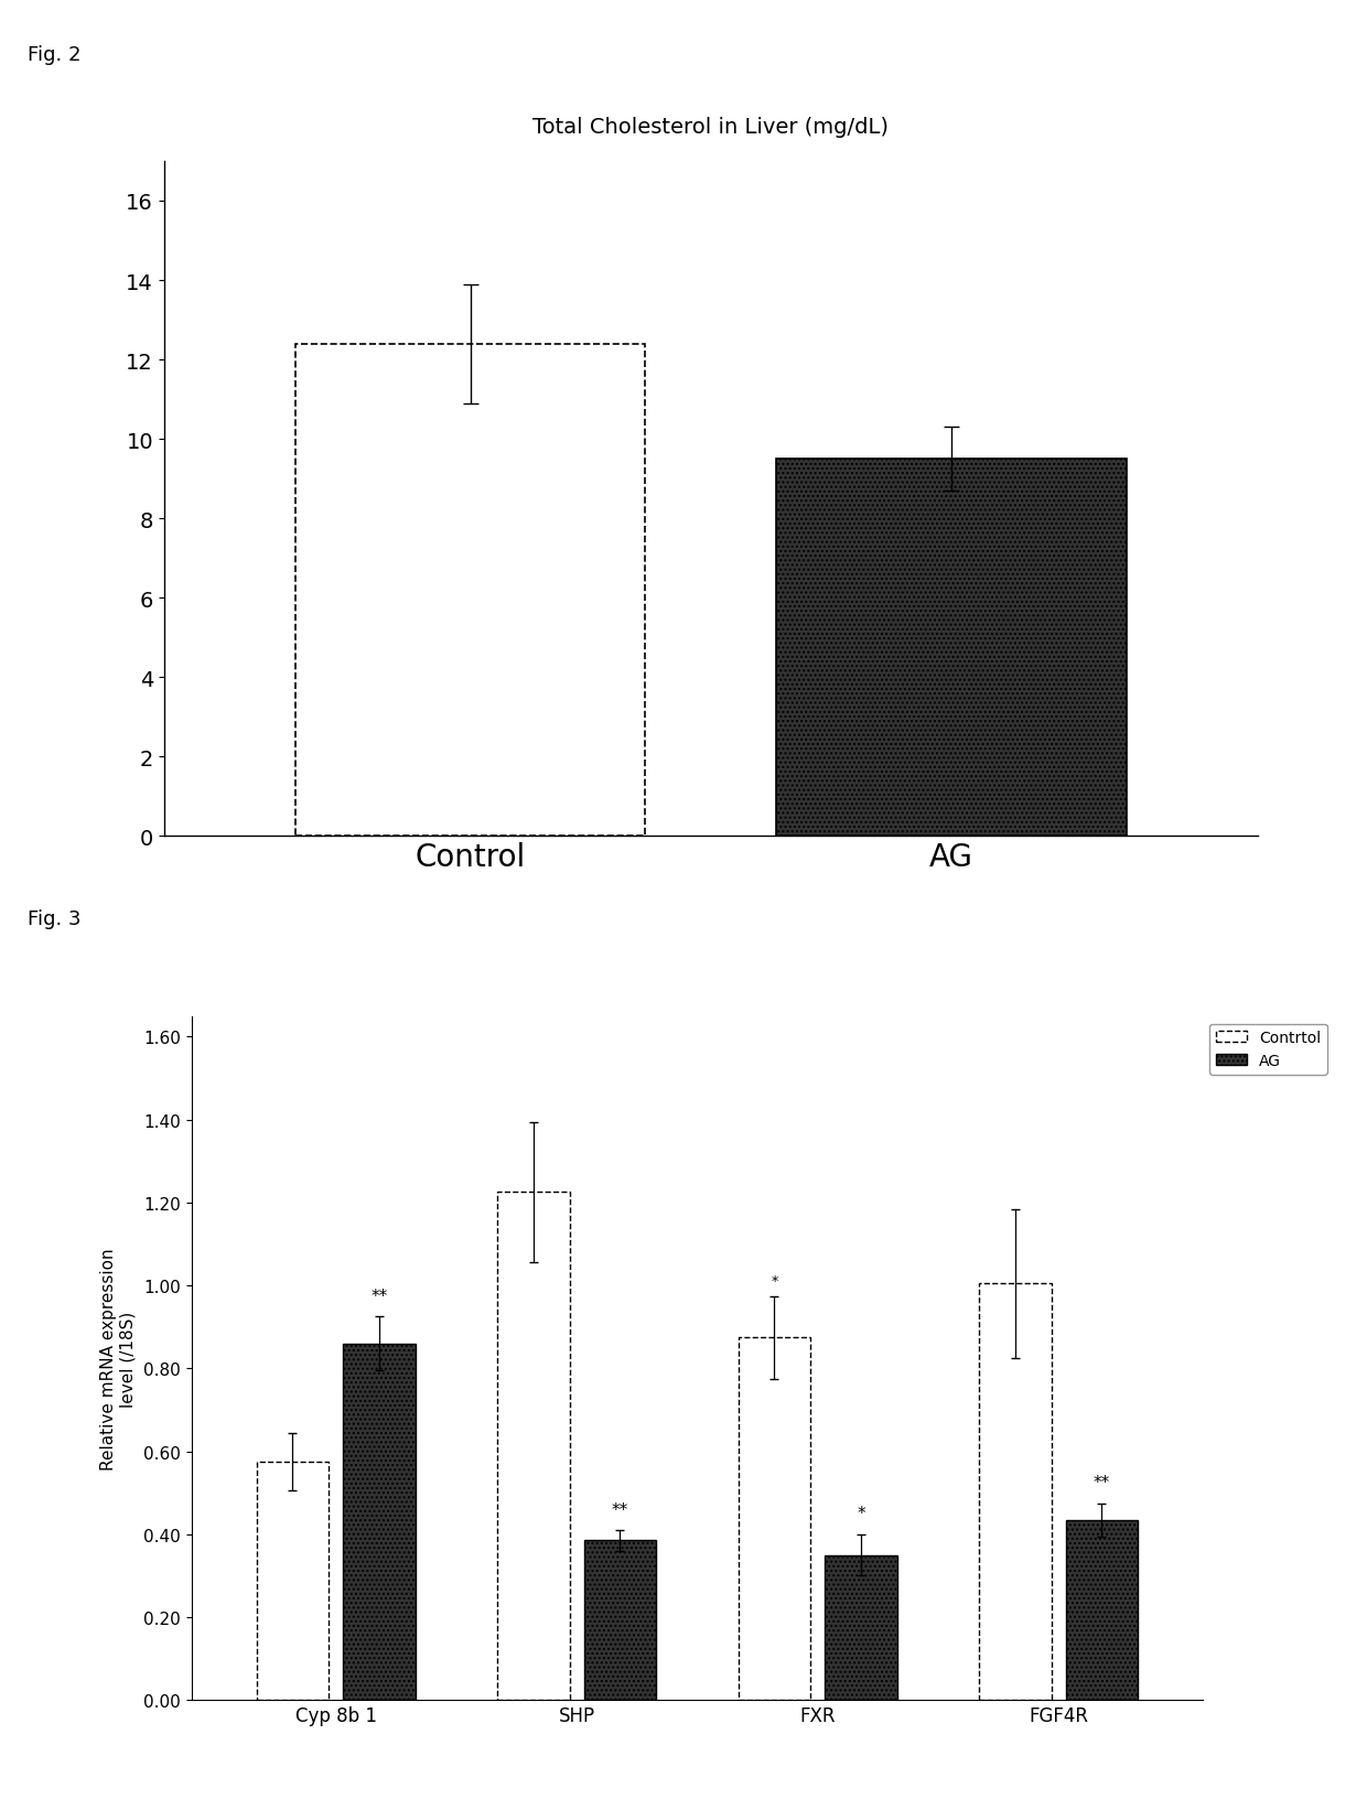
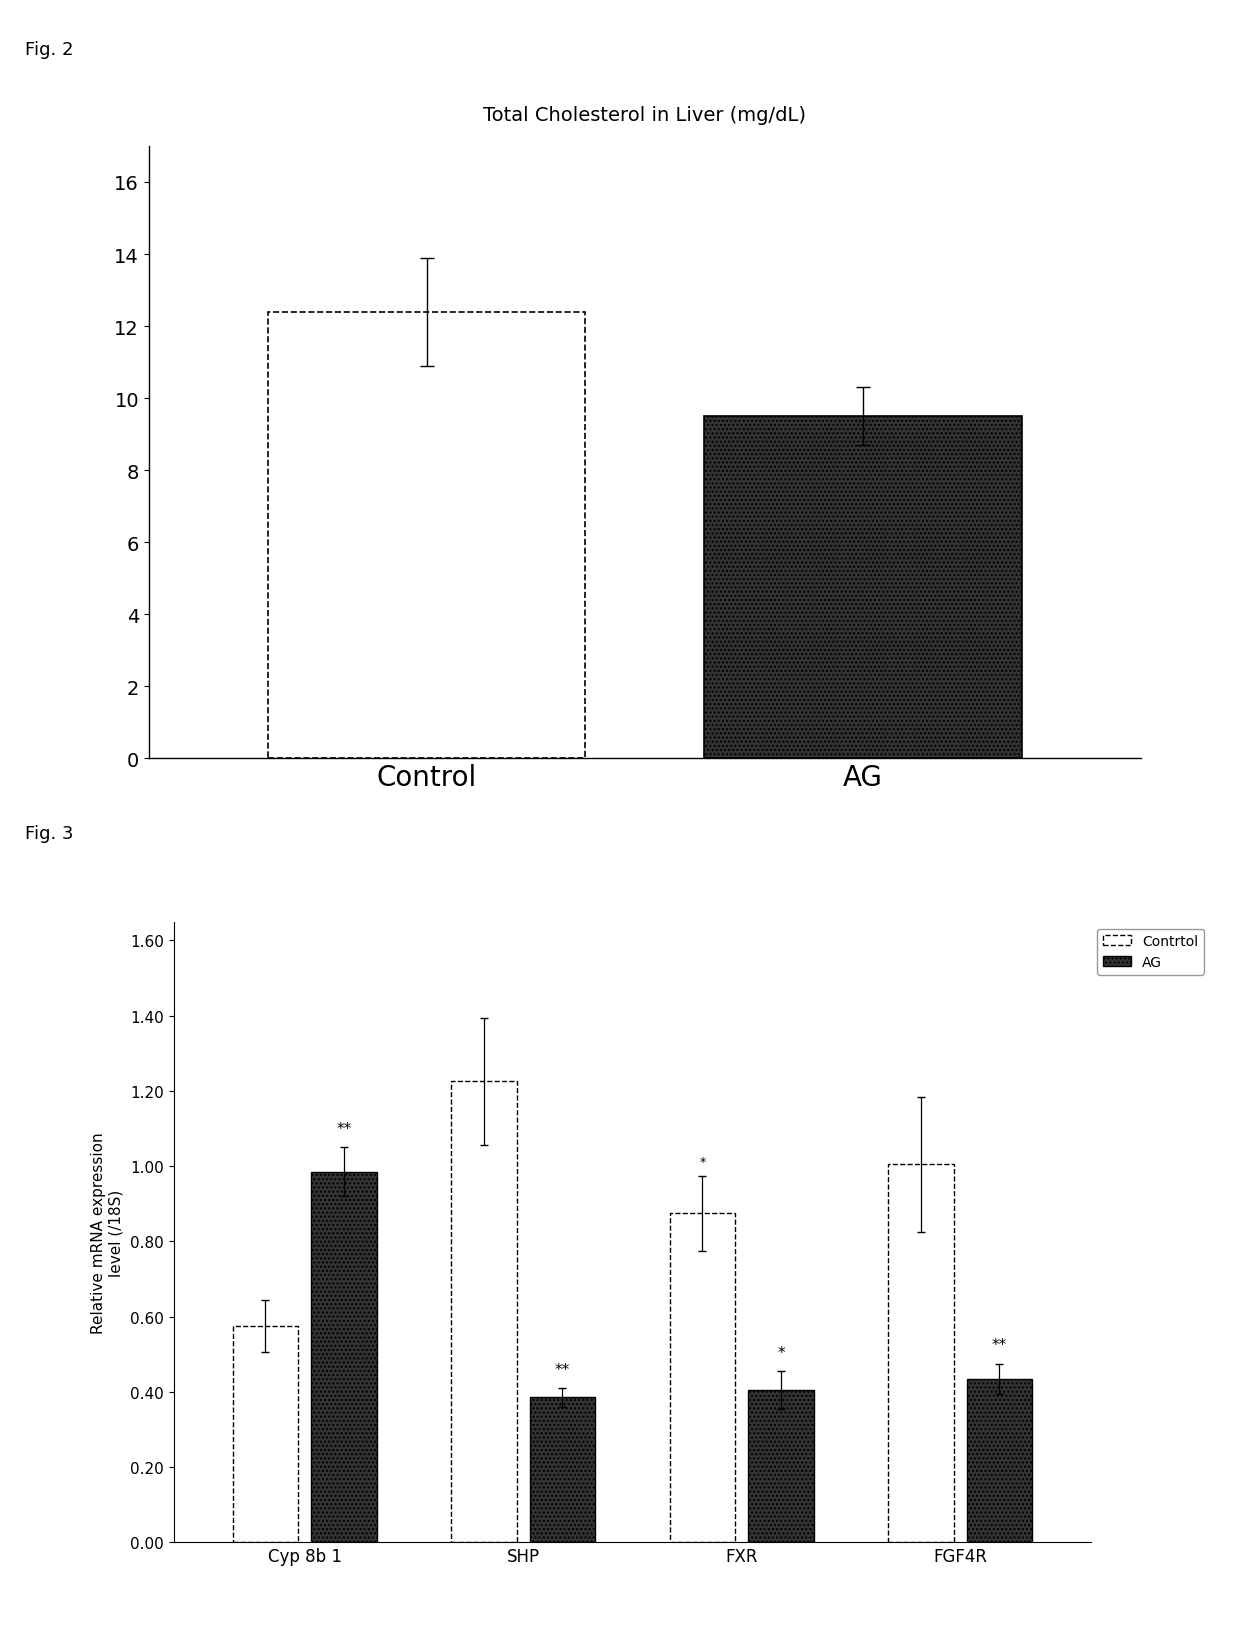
AG/Cyp 8b 1: 0.860 -> 0.985
AG/FXR: 0.350 -> 0.405
